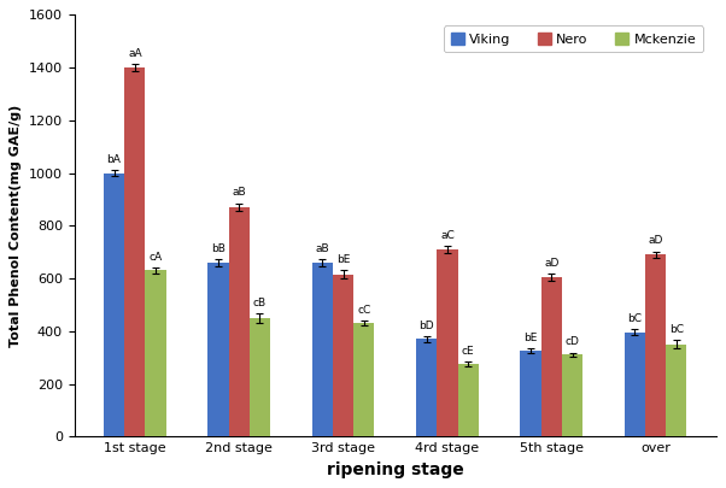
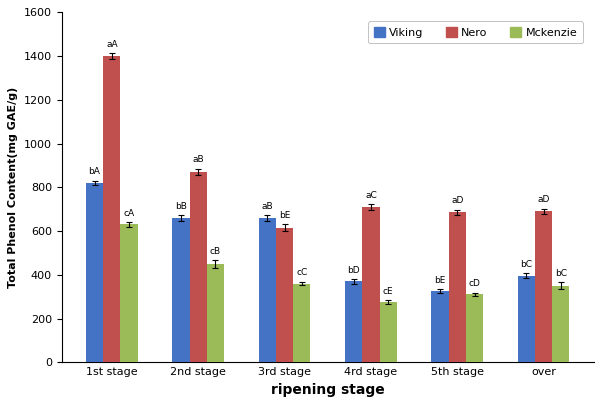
Viking/1st stage: 1000 -> 820
Mckenzie/3rd stage: 430 -> 360
Nero/5th stage: 605 -> 685
